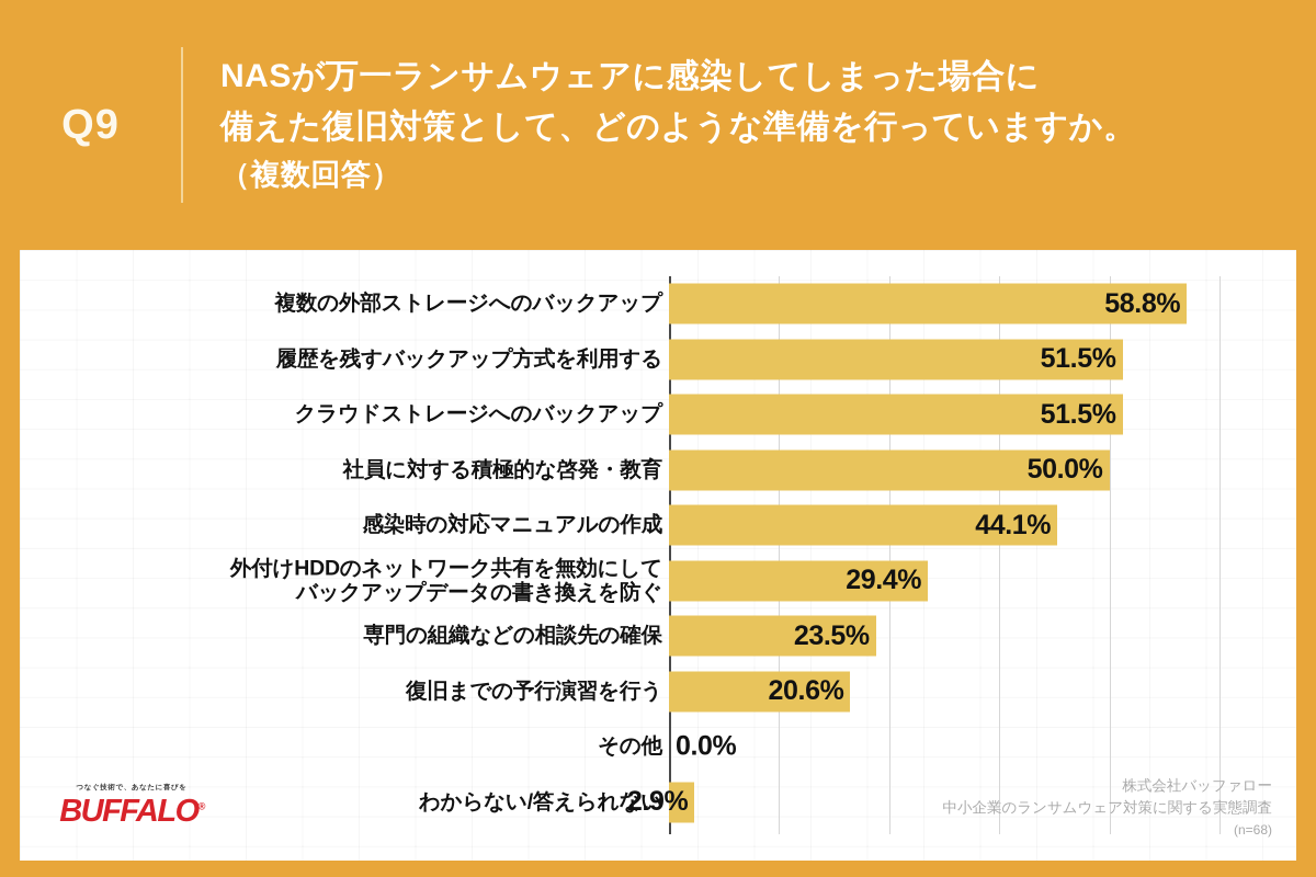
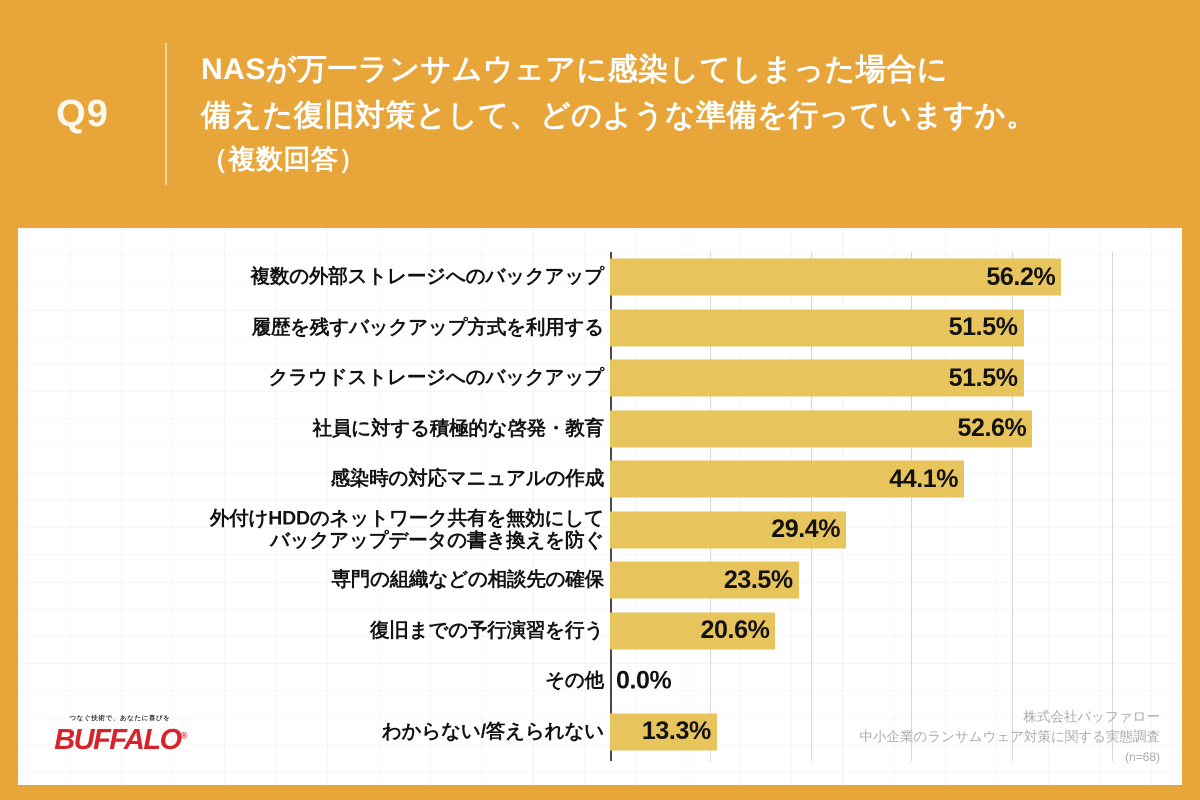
複数の外部ストレージへのバックアップ: 58.8% -> 56.2%
社員に対する積極的な啓発・教育: 50.0% -> 52.6%
わからない/答えられない: 2.9% -> 13.3%
